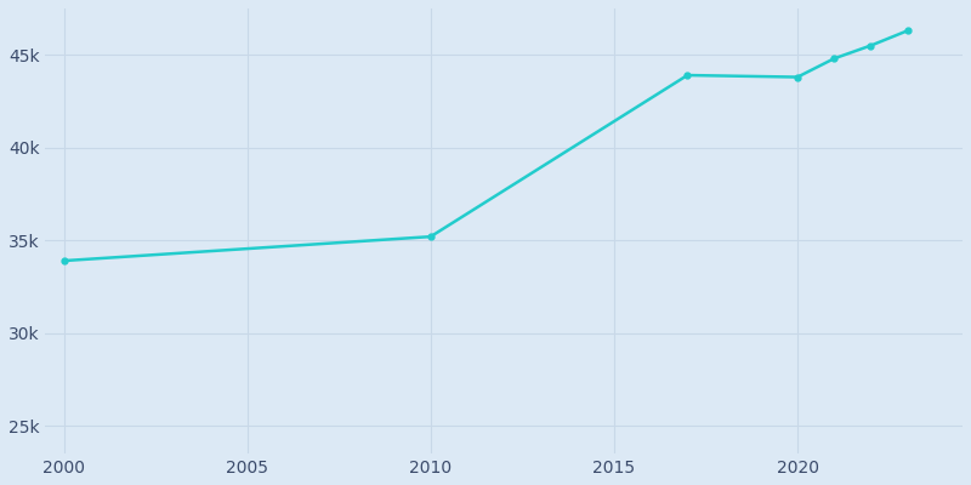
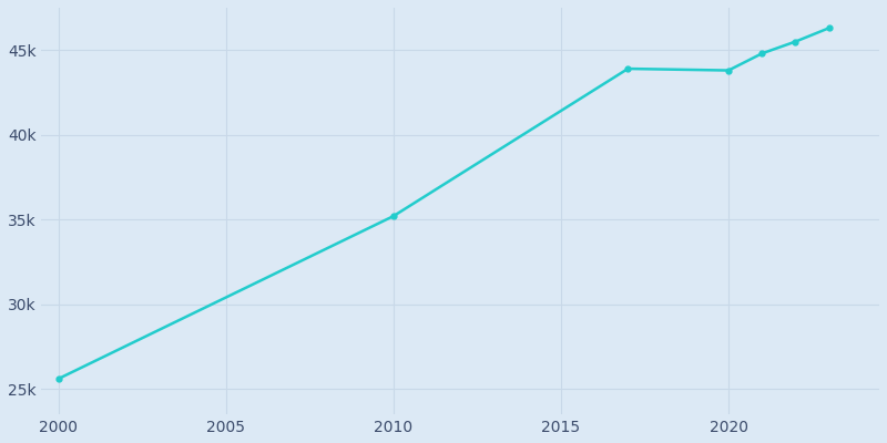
2000: 33.9k -> 25.6k
